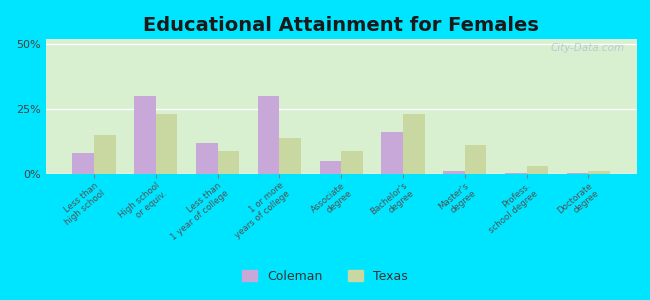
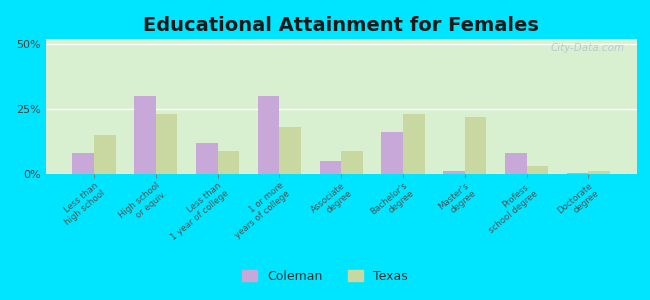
Texas/1 or more years of college: 14% -> 18%
Texas/Master's degree: 11% -> 22%
Coleman/Profess. school degree: 0.3% -> 8.0%
